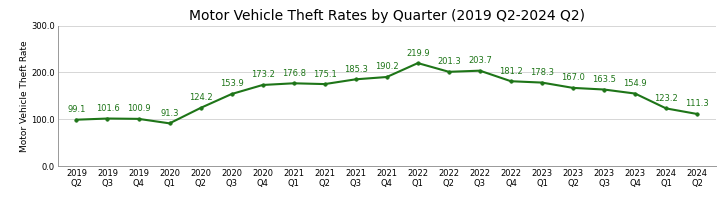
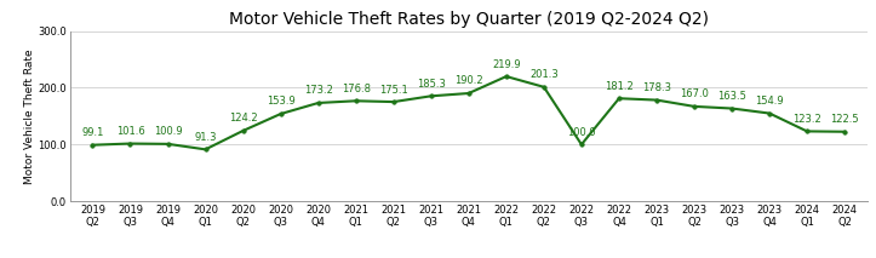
2022 Q3: 203.7 -> 100.0
2024 Q2: 111.3 -> 122.5
